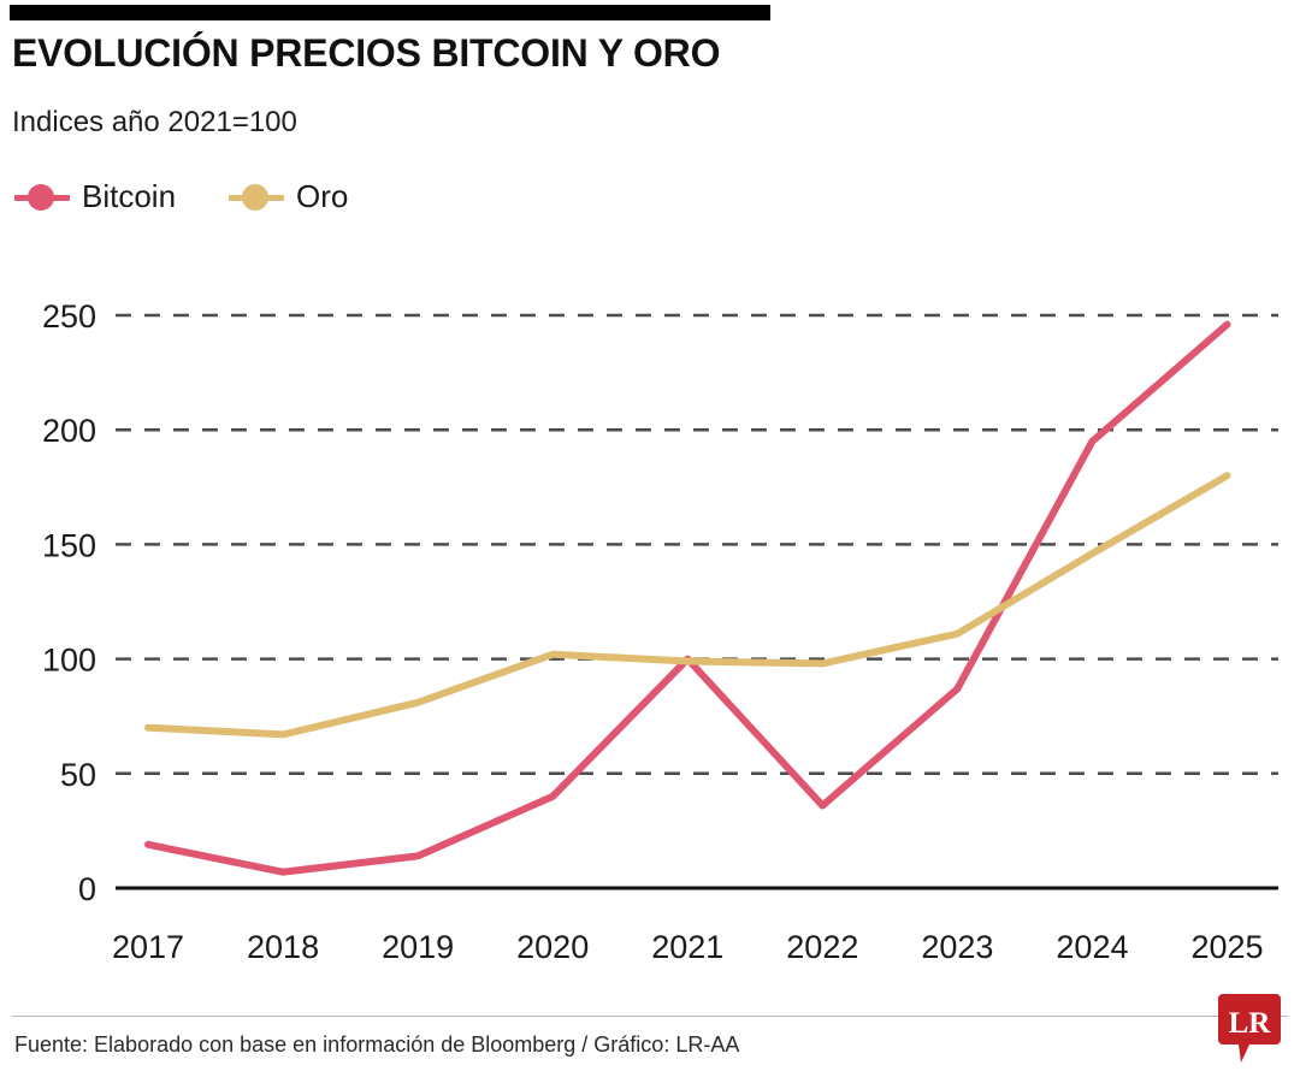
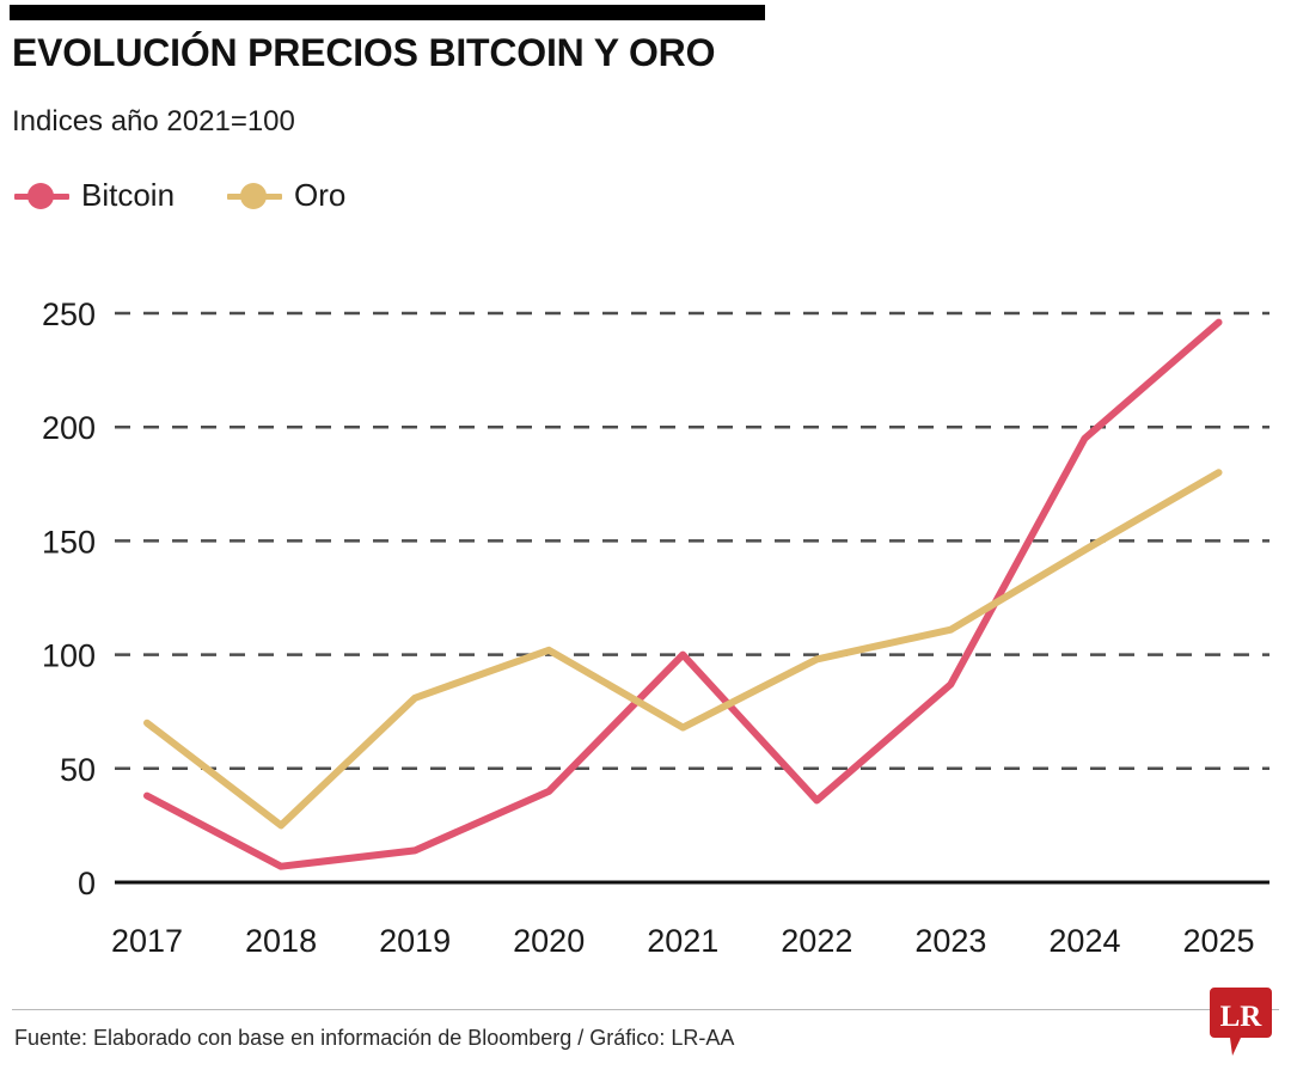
Bitcoin/2017: 19 -> 38
Oro/2018: 67 -> 25
Oro/2021: 99 -> 68
